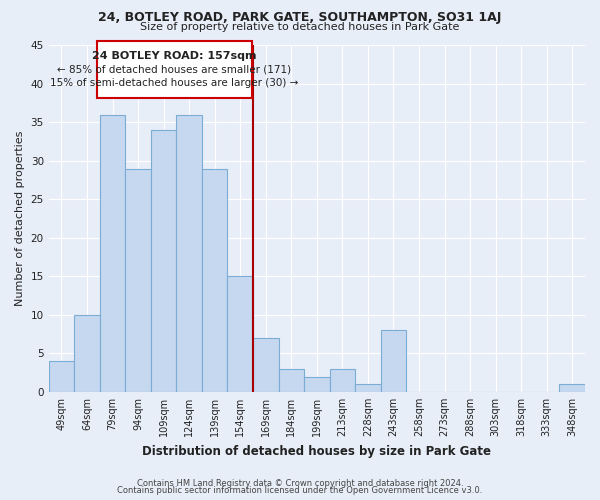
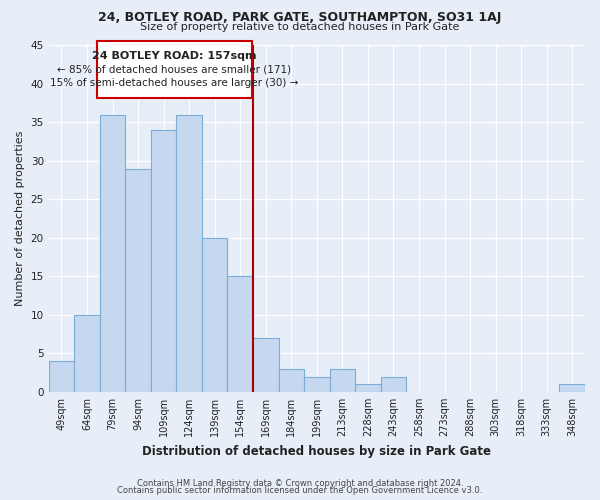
139sqm: 29 -> 20
243sqm: 8 -> 2
